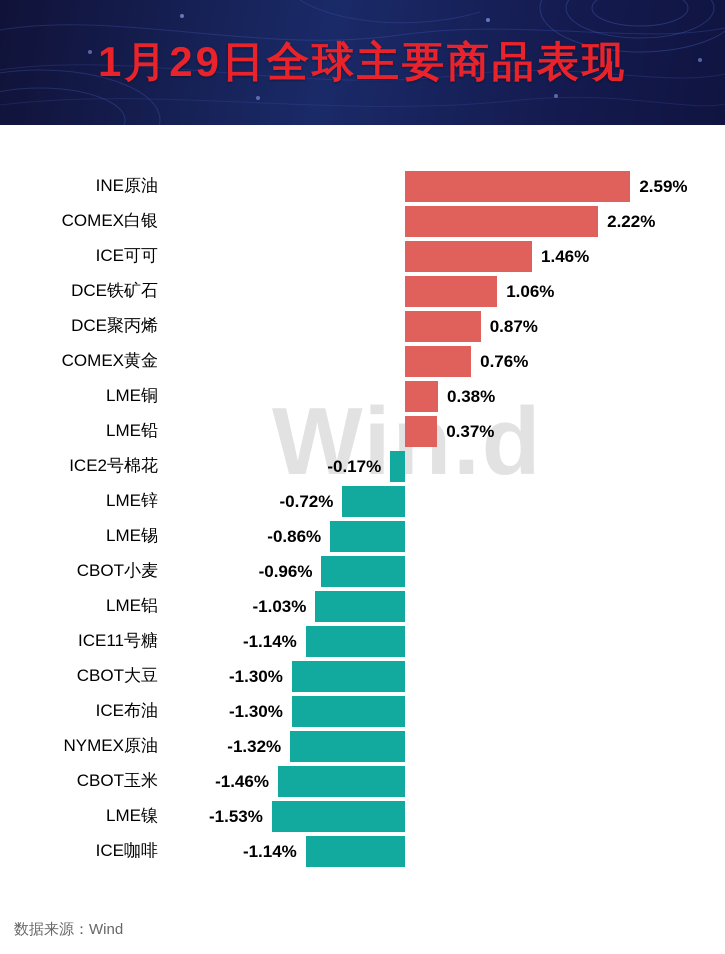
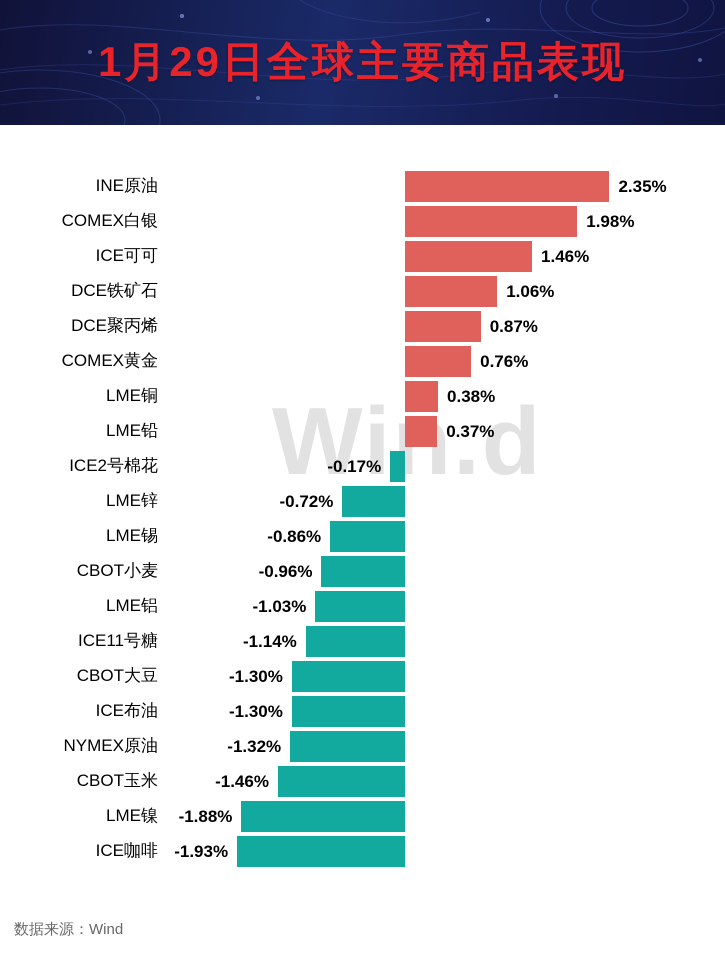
INE原油: 2.59% -> 2.35%
COMEX白银: 2.22% -> 1.98%
LME镍: -1.53% -> -1.88%
ICE咖啡: -1.14% -> -1.93%
